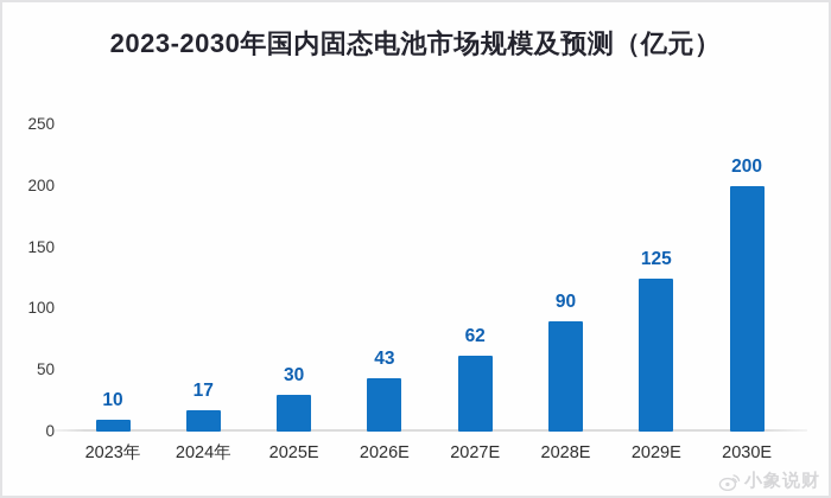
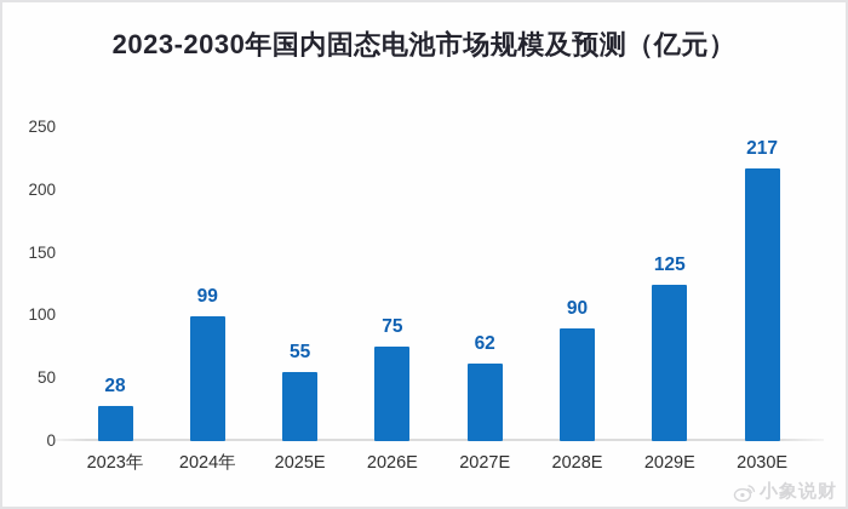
2023年: 10 -> 28
2024年: 17 -> 99
2025E: 30 -> 55
2026E: 43 -> 75
2030E: 200 -> 217
